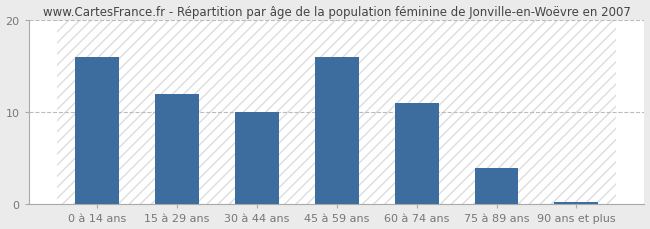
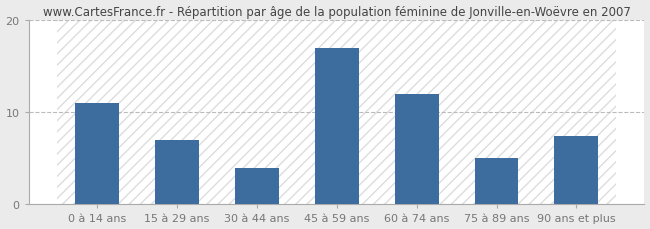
0 à 14 ans: 16.0 -> 11.0
15 à 29 ans: 12.0 -> 7.0
30 à 44 ans: 10.0 -> 4.0
45 à 59 ans: 16.0 -> 17.0
60 à 74 ans: 11.0 -> 12.0
75 à 89 ans: 4.0 -> 5.0
90 ans et plus: 0.3 -> 7.4
